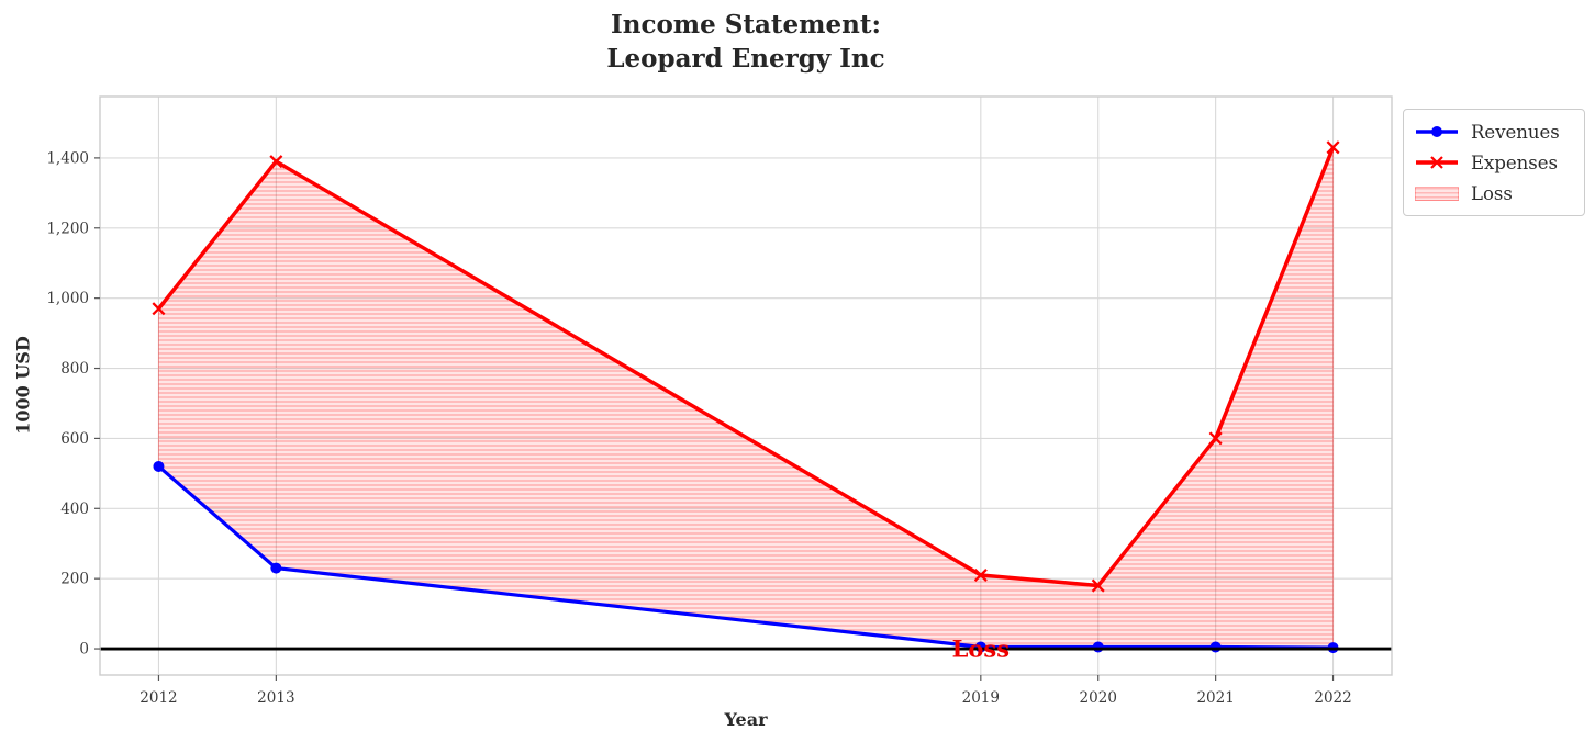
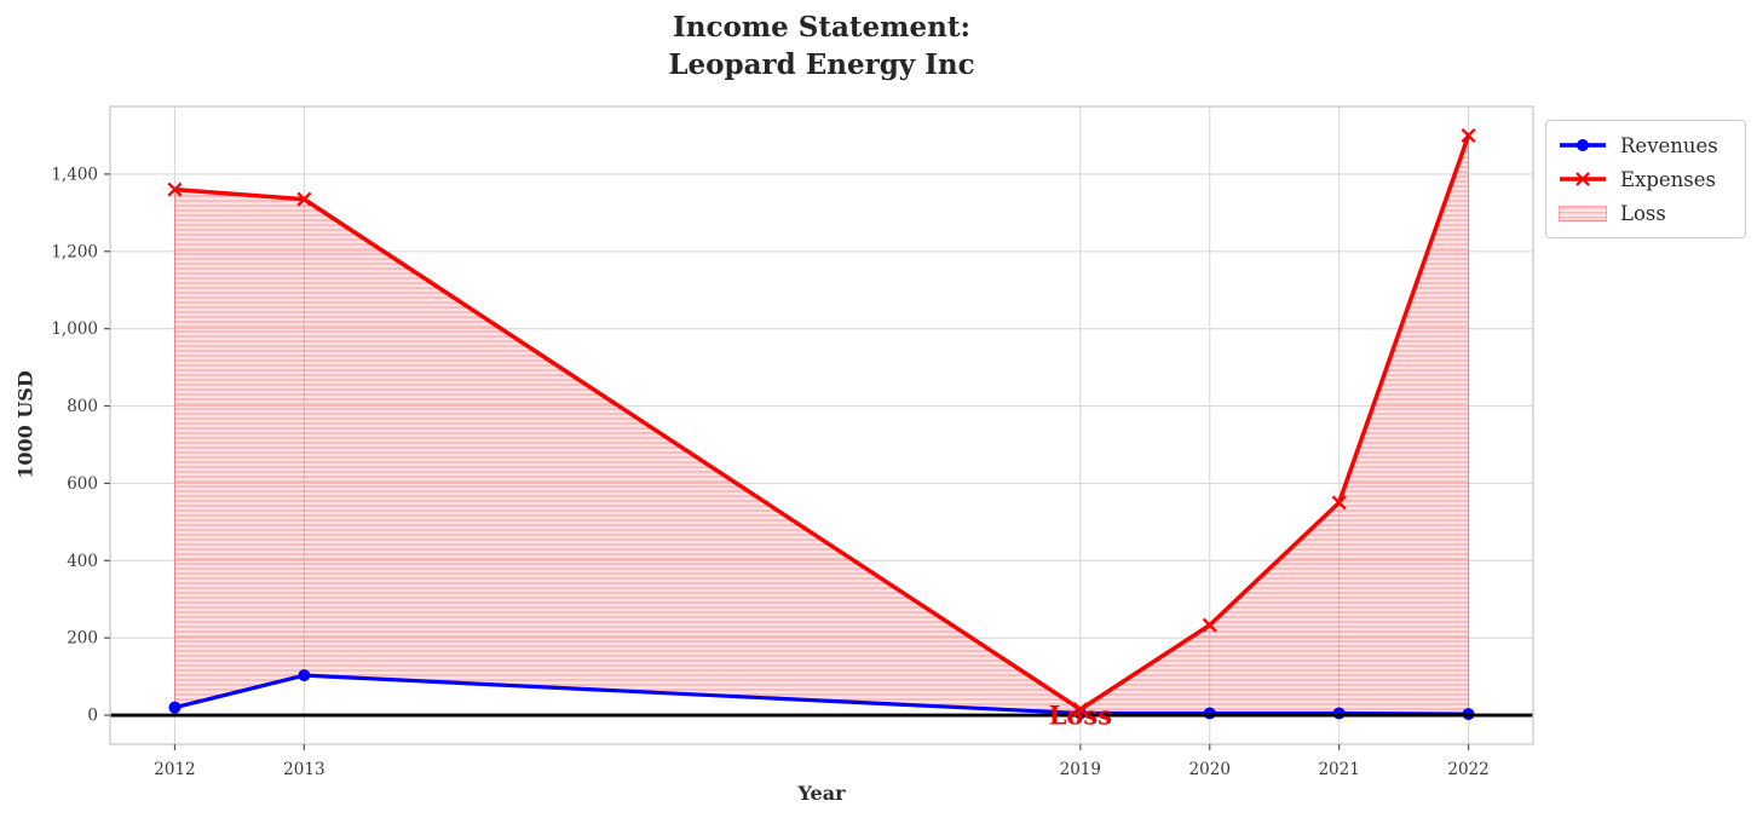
Revenues/2012: 520 -> 20
Expenses/2012: 970 -> 1360
Revenues/2013: 230 -> 100
Expenses/2013: 1390 -> 1340
Expenses/2019: 210 -> 20
Expenses/2020: 180 -> 230
Expenses/2021: 600 -> 550
Expenses/2022: 1430 -> 1500
